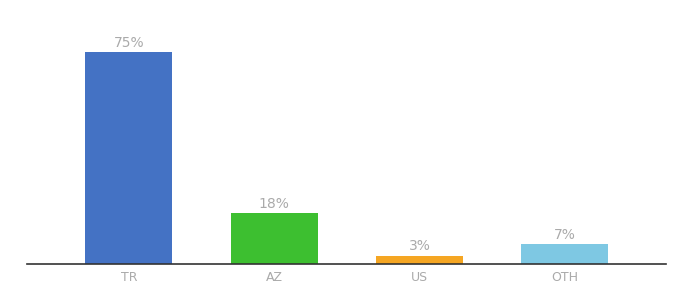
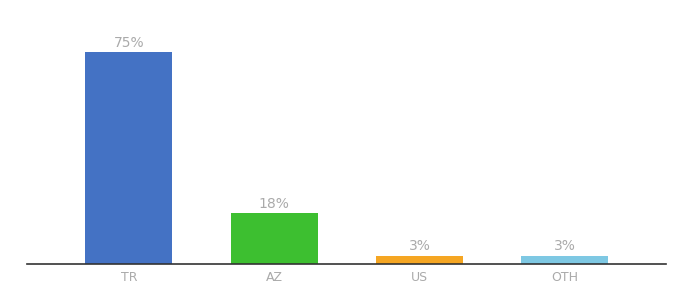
OTH: 7% -> 3%
